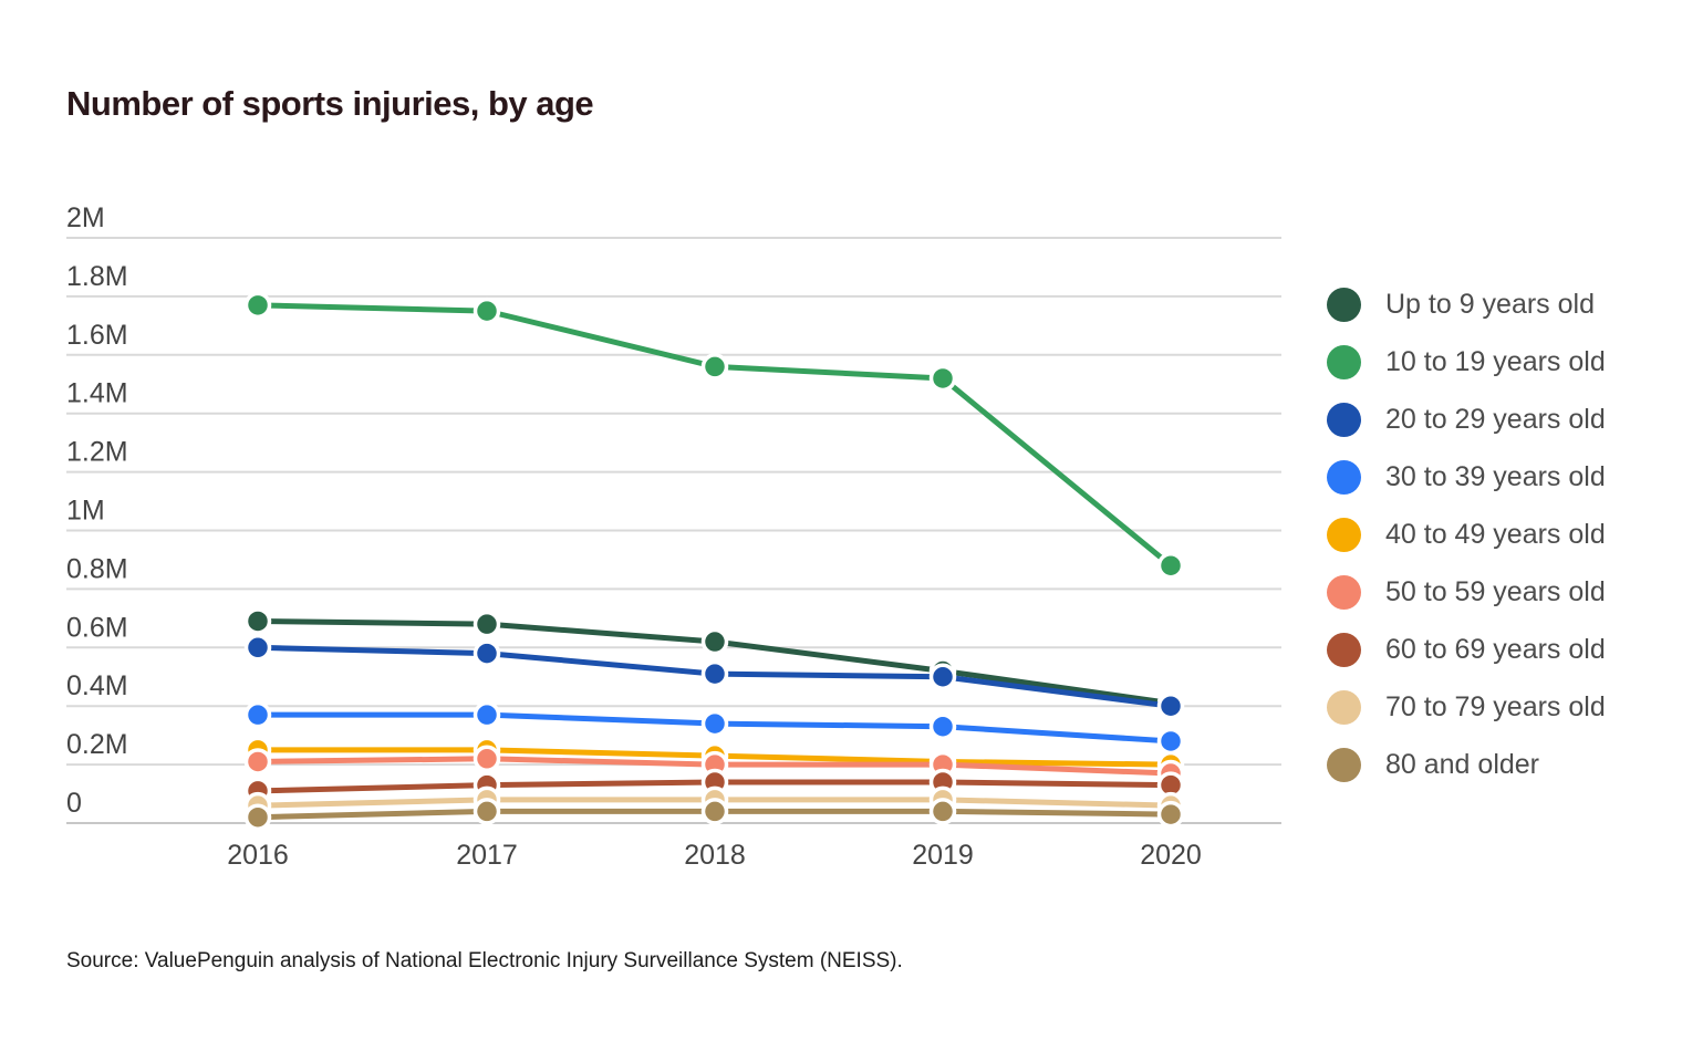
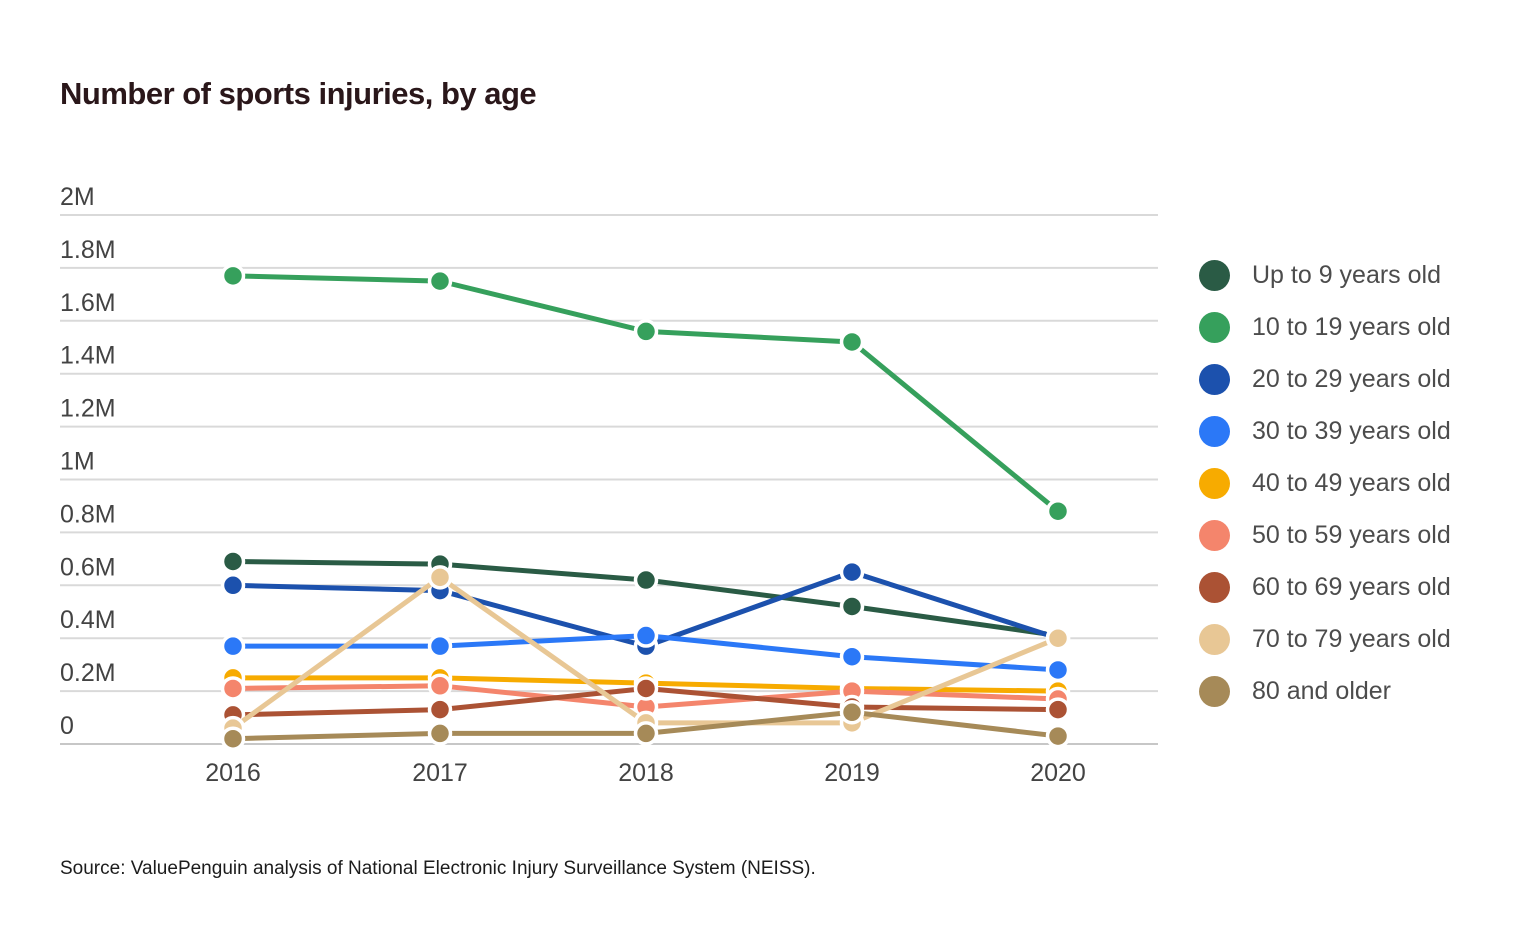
70 to 79 years old/2017: 0.08M -> 0.63M
20 to 29 years old/2018: 0.51M -> 0.37M
30 to 39 years old/2018: 0.34M -> 0.41M
50 to 59 years old/2018: 0.20M -> 0.14M
60 to 69 years old/2018: 0.14M -> 0.21M
20 to 29 years old/2019: 0.50M -> 0.65M
80 and older/2019: 0.04M -> 0.12M
70 to 79 years old/2020: 0.06M -> 0.40M
